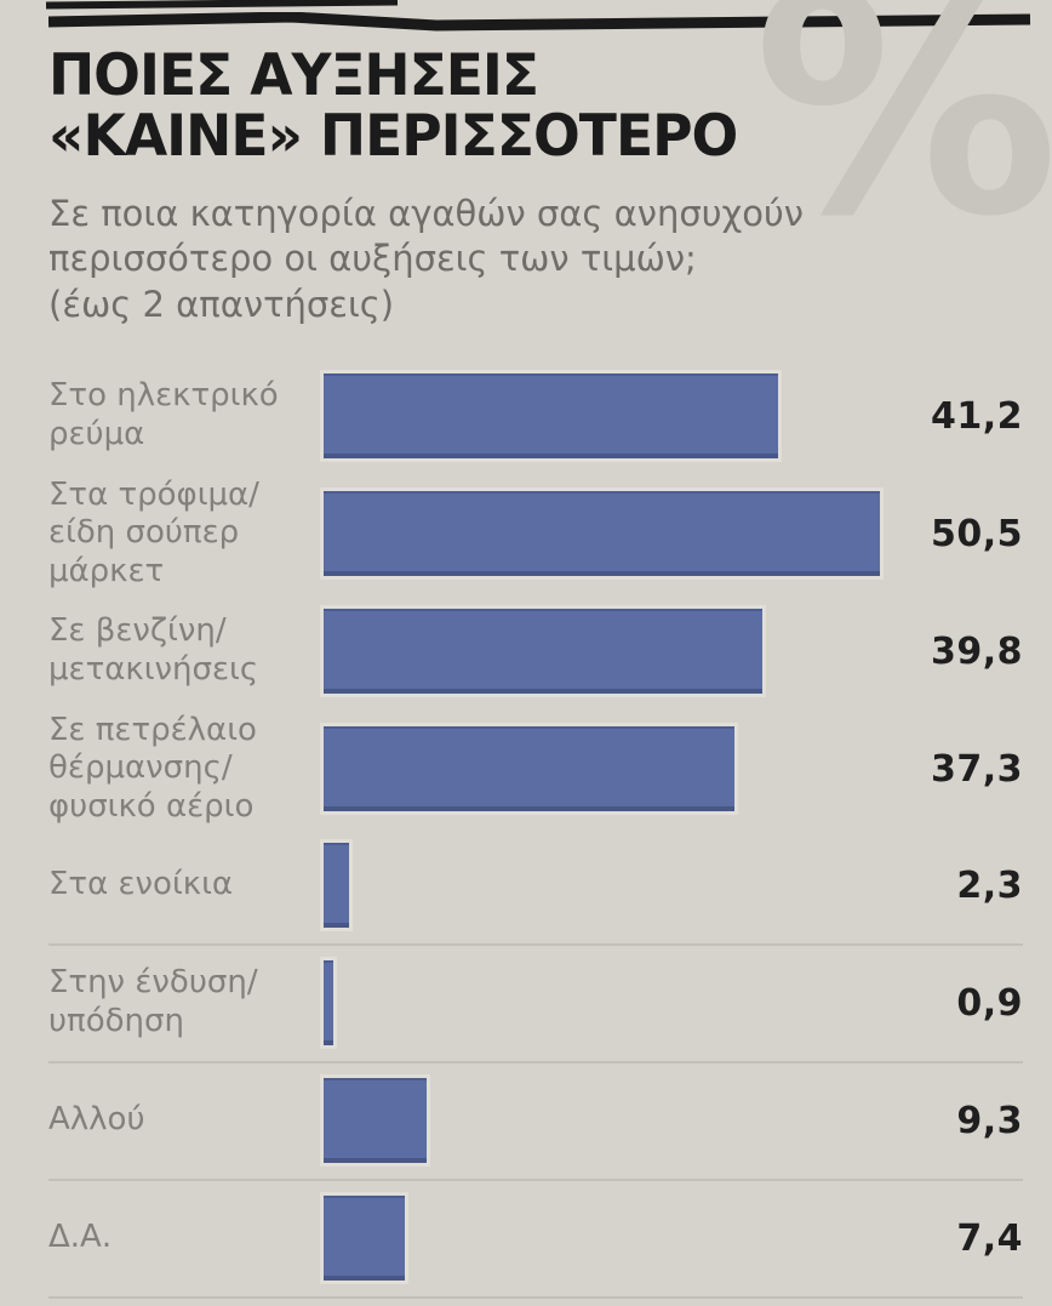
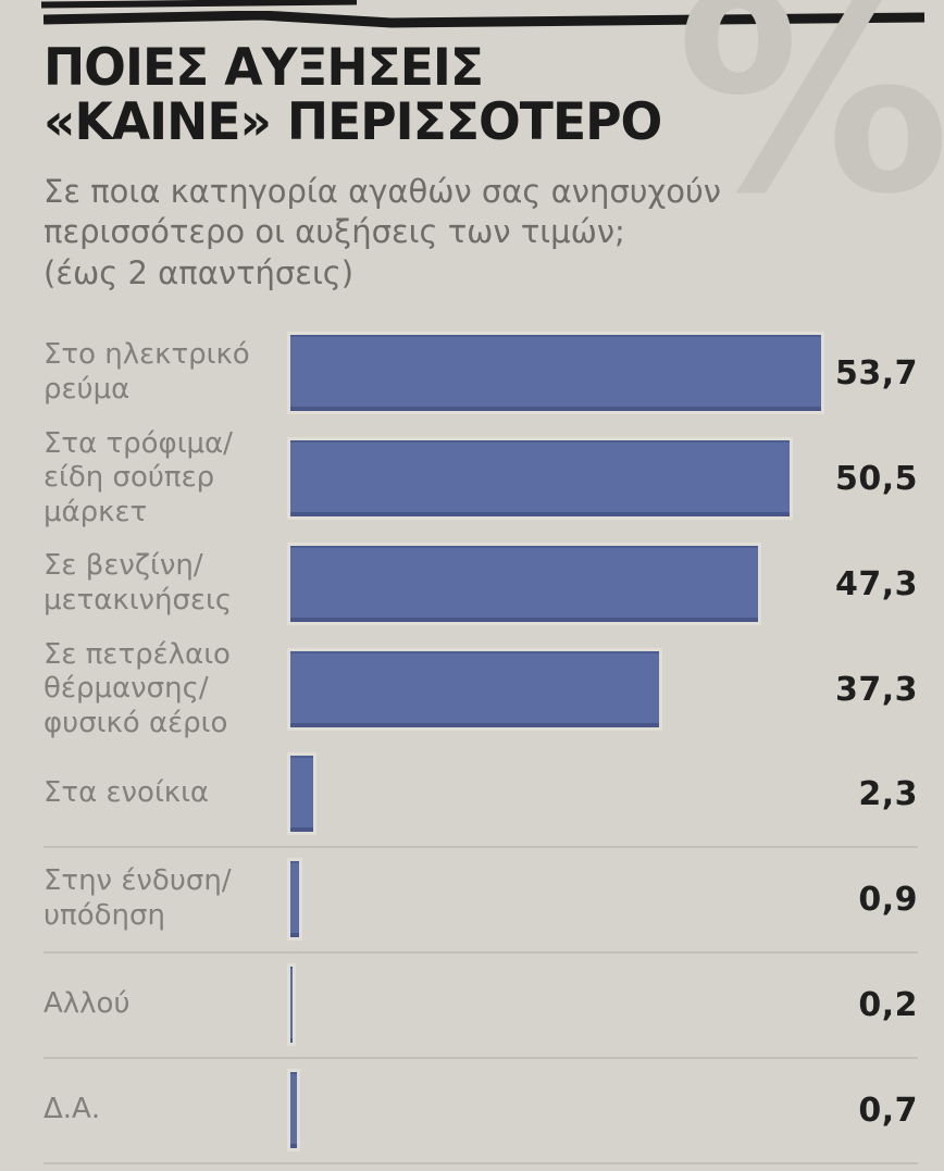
Στο ηλεκτρικό ρεύμα: 41,2 -> 53,7
Σε βενζίνη/ μετακινήσεις: 39,8 -> 47,3
Αλλού: 9,3 -> 0,2
Δ.Α.: 7,4 -> 0,7
